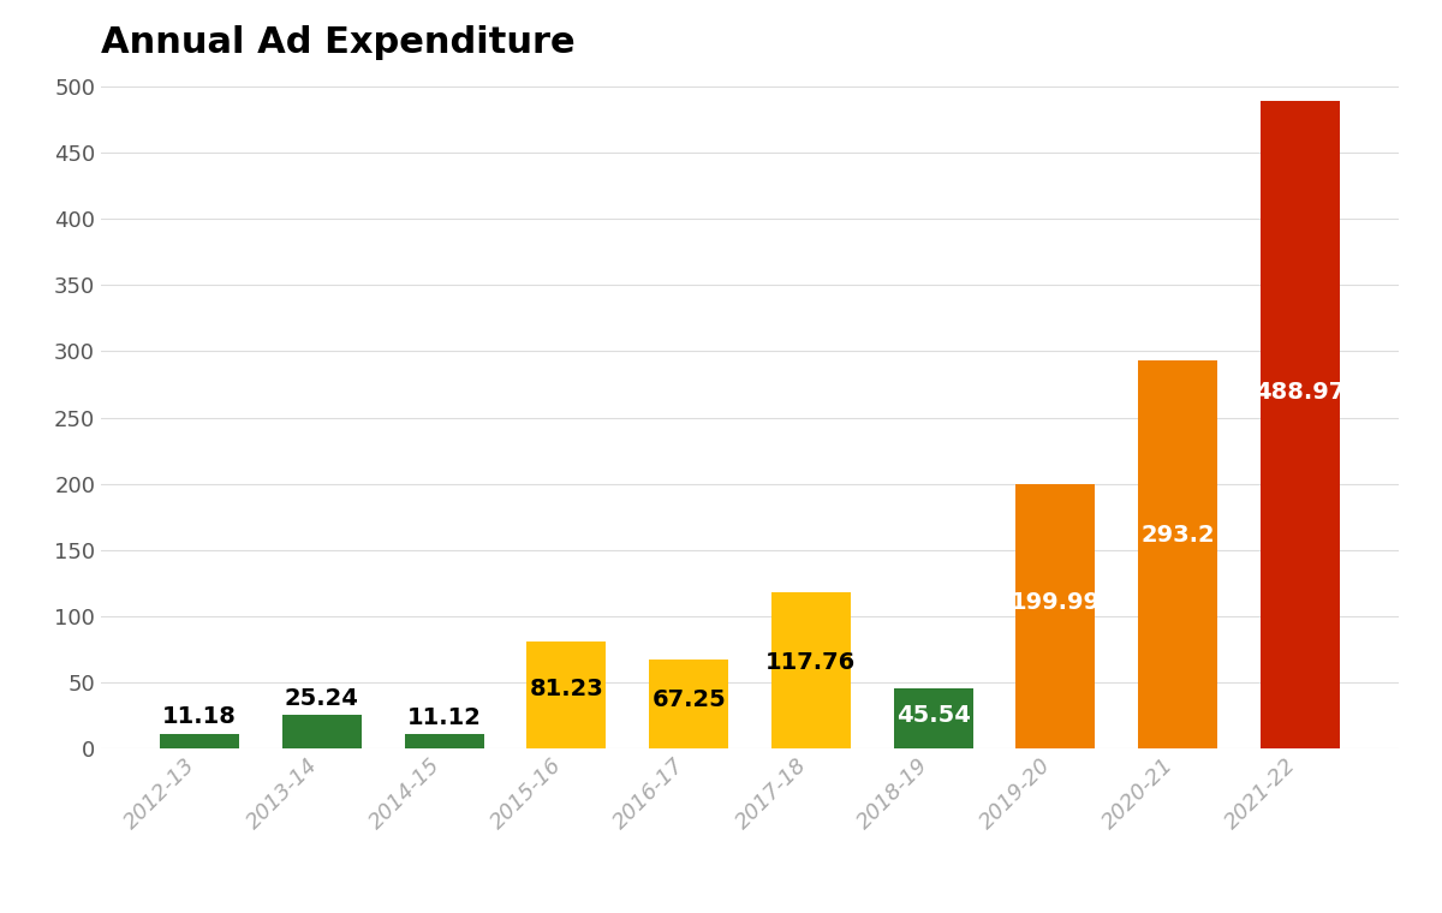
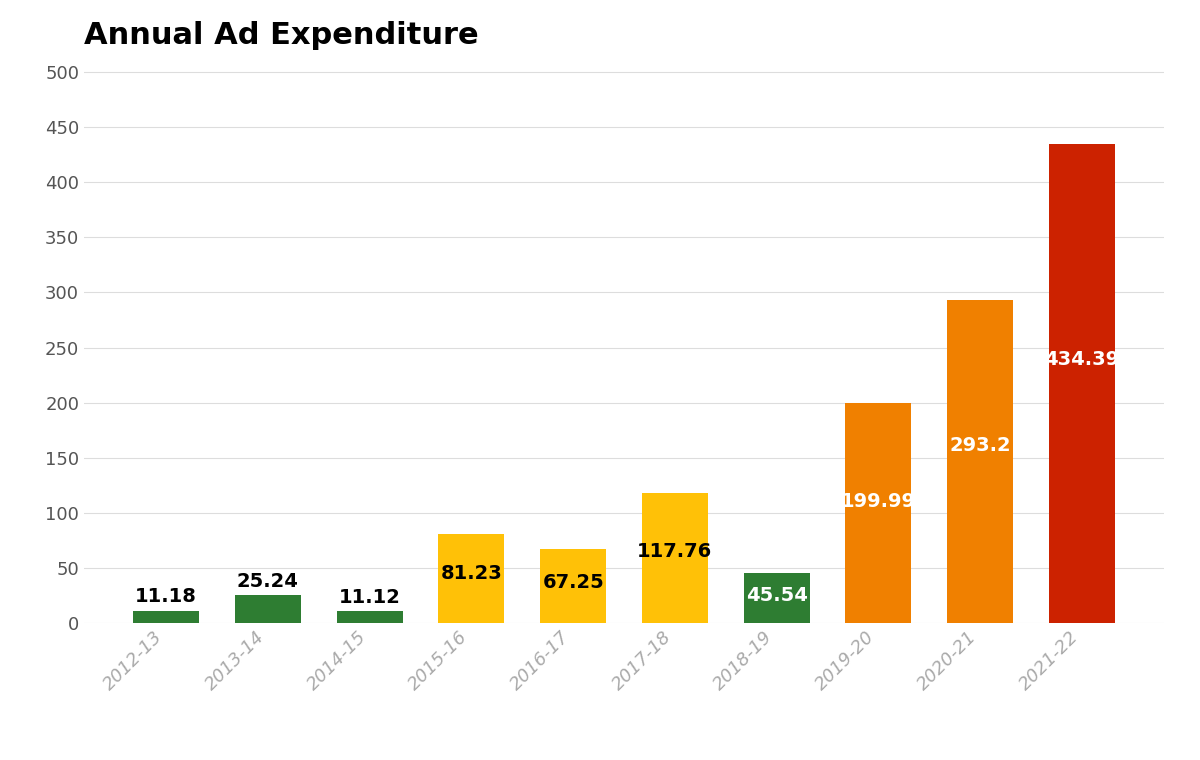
2021-22: 488.97 -> 434.39
